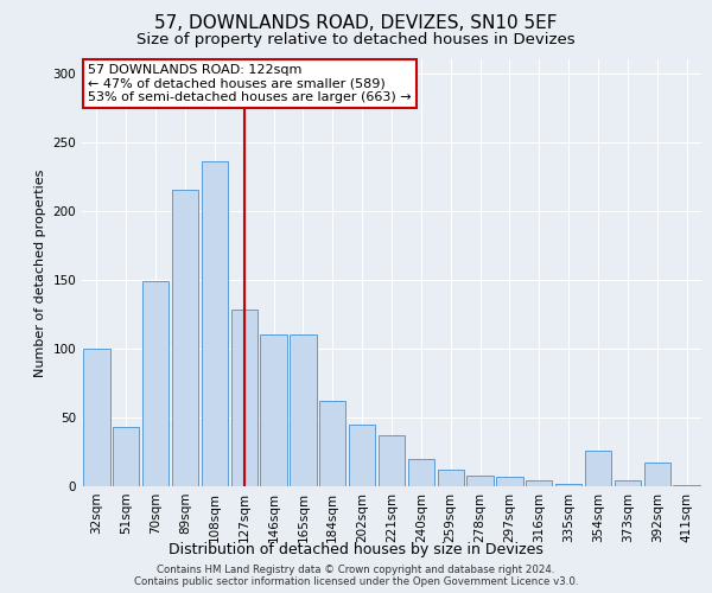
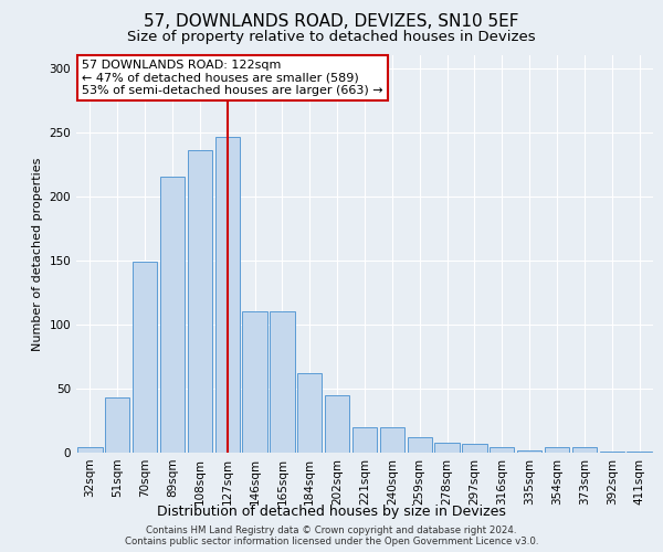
32sqm: 100 -> 4
127sqm: 128 -> 246
221sqm: 37 -> 20
354sqm: 26 -> 4
392sqm: 17 -> 1
